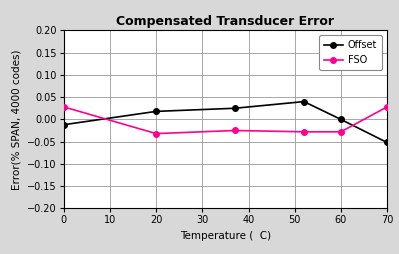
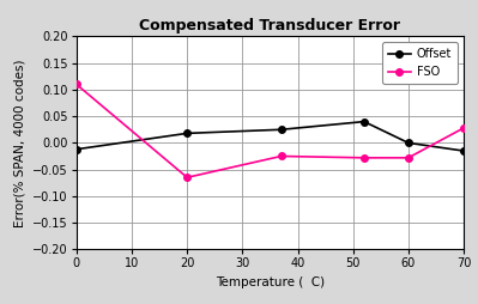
FSO/0: 0.028 -> 0.110
FSO/20: -0.032 -> -0.065
Offset/70: -0.052 -> -0.015
